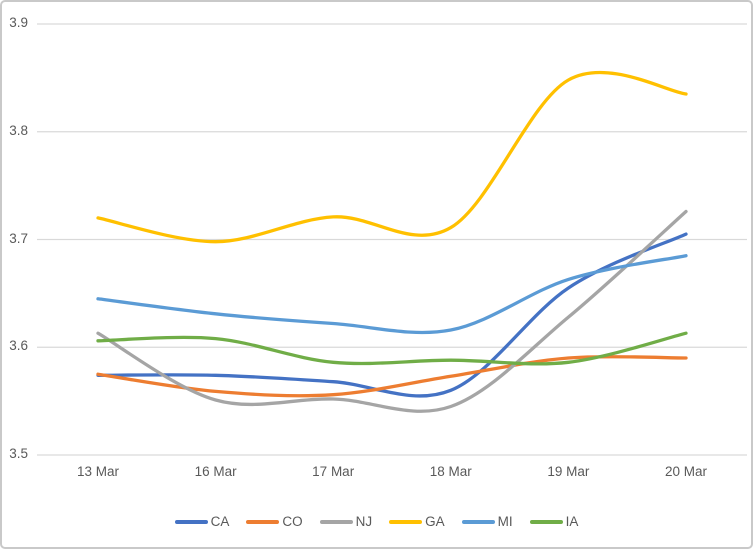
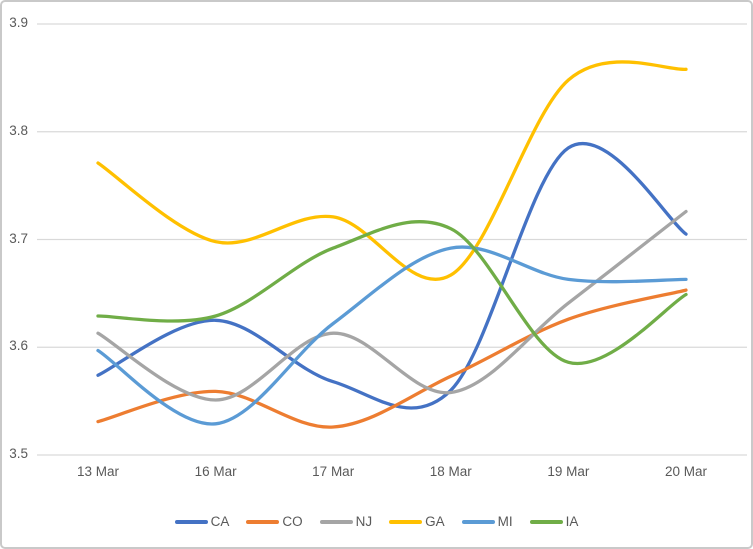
CO/13 Mar: 3.575 -> 3.531
GA/13 Mar: 3.720 -> 3.771
MI/13 Mar: 3.645 -> 3.597
IA/13 Mar: 3.606 -> 3.629
CA/16 Mar: 3.574 -> 3.625
MI/16 Mar: 3.631 -> 3.529
IA/16 Mar: 3.608 -> 3.629
CO/17 Mar: 3.556 -> 3.526
NJ/17 Mar: 3.552 -> 3.613
IA/17 Mar: 3.586 -> 3.692
NJ/18 Mar: 3.545 -> 3.558
GA/18 Mar: 3.711 -> 3.667
MI/18 Mar: 3.616 -> 3.692
IA/18 Mar: 3.588 -> 3.710
CA/19 Mar: 3.655 -> 3.785
CO/19 Mar: 3.590 -> 3.626
NJ/19 Mar: 3.628 -> 3.641
CO/20 Mar: 3.590 -> 3.653
GA/20 Mar: 3.835 -> 3.858
MI/20 Mar: 3.685 -> 3.663
IA/20 Mar: 3.613 -> 3.649
